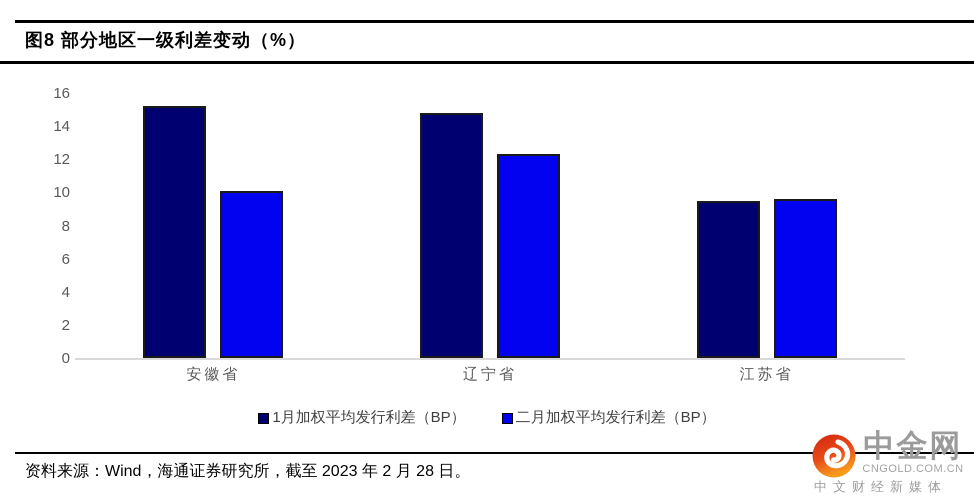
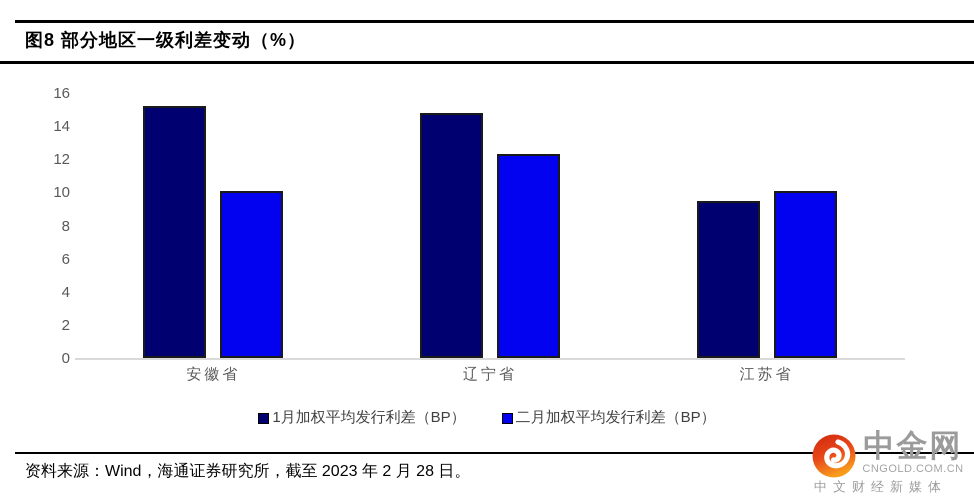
二月加权平均发行利差（BP）/江苏省: 9.6 -> 10.1
